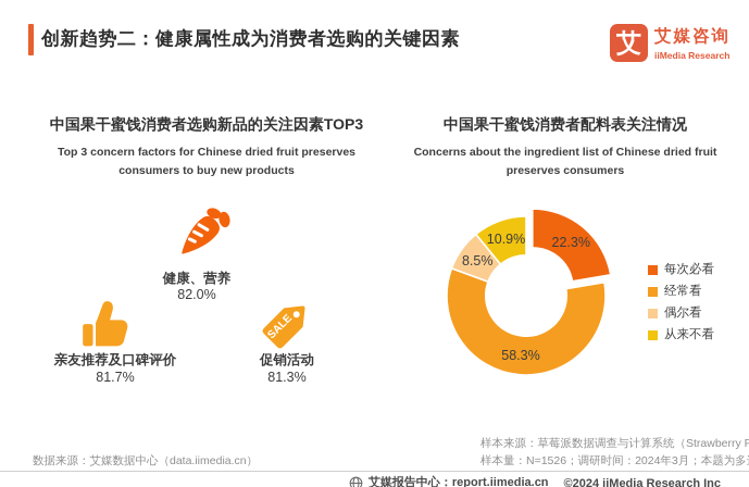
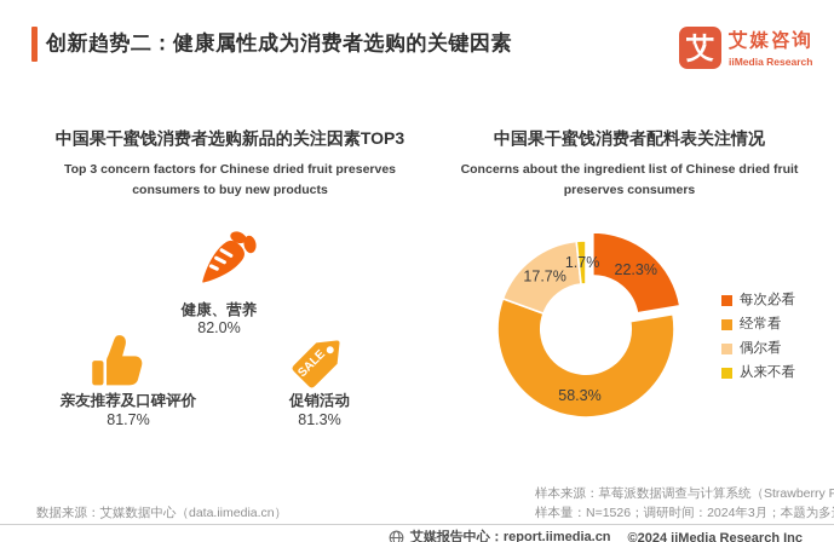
偶尔看: 8.5% -> 17.7%
从来不看: 10.9% -> 1.7%
